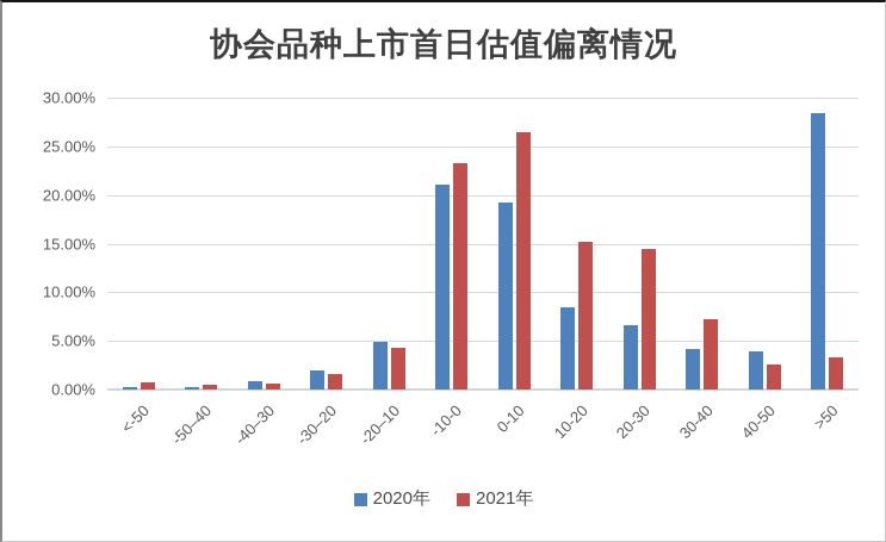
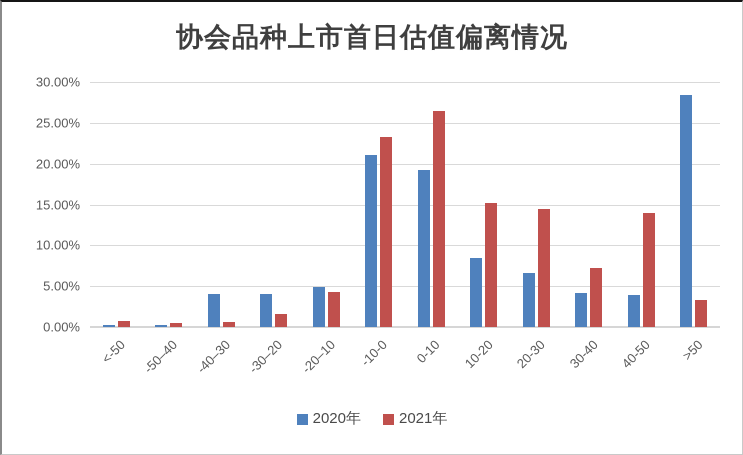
2020年/-40–30: 1% -> 4%
2020年/-30–20: 2% -> 4%
2021年/40-50: 3% -> 14%
